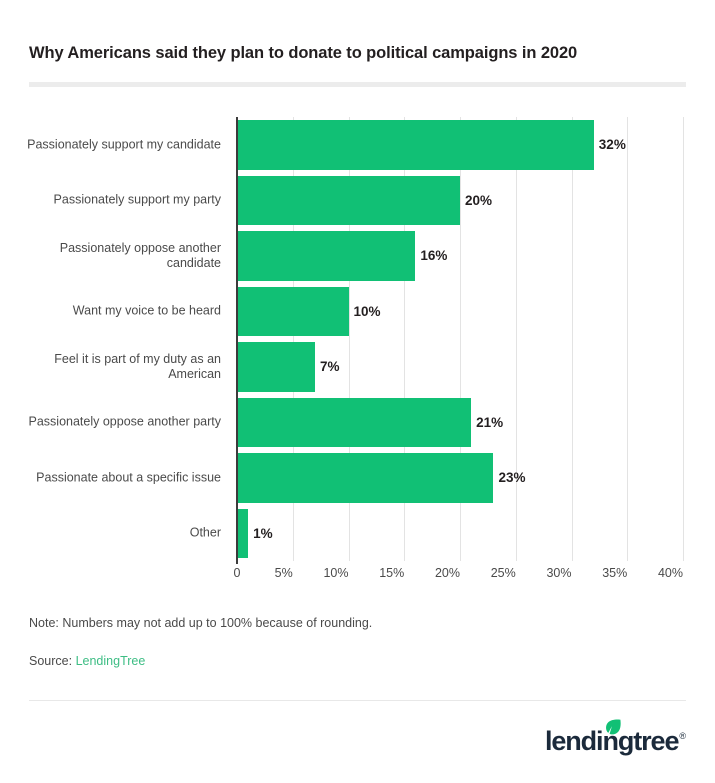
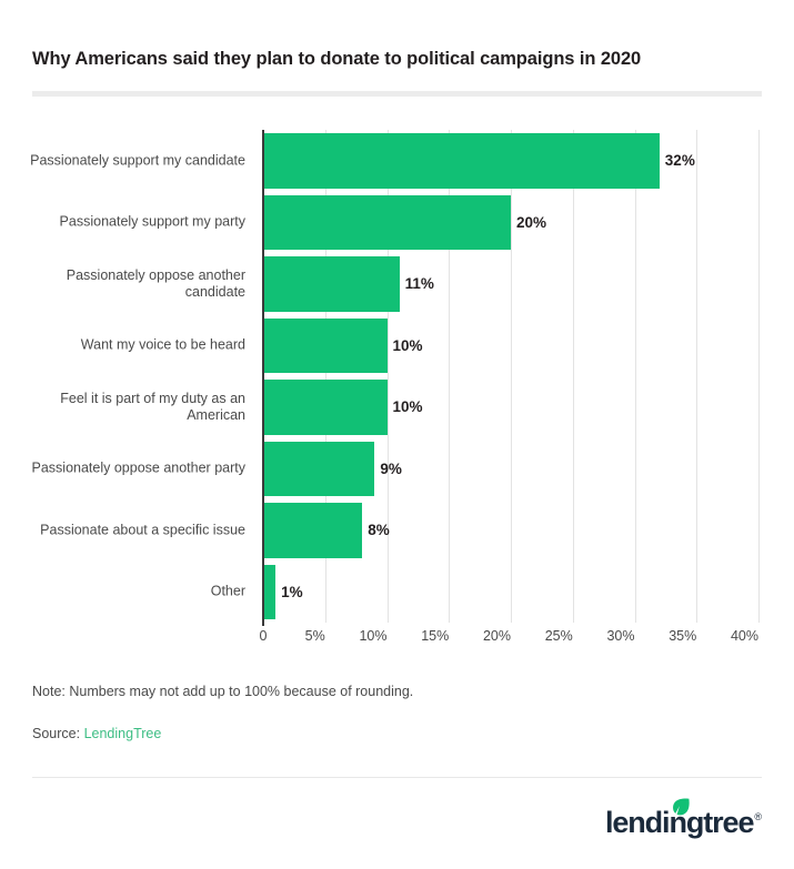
Passionately oppose another candidate: 16% -> 11%
Feel it is part of my duty as an American: 7% -> 10%
Passionately oppose another party: 21% -> 9%
Passionate about a specific issue: 23% -> 8%
